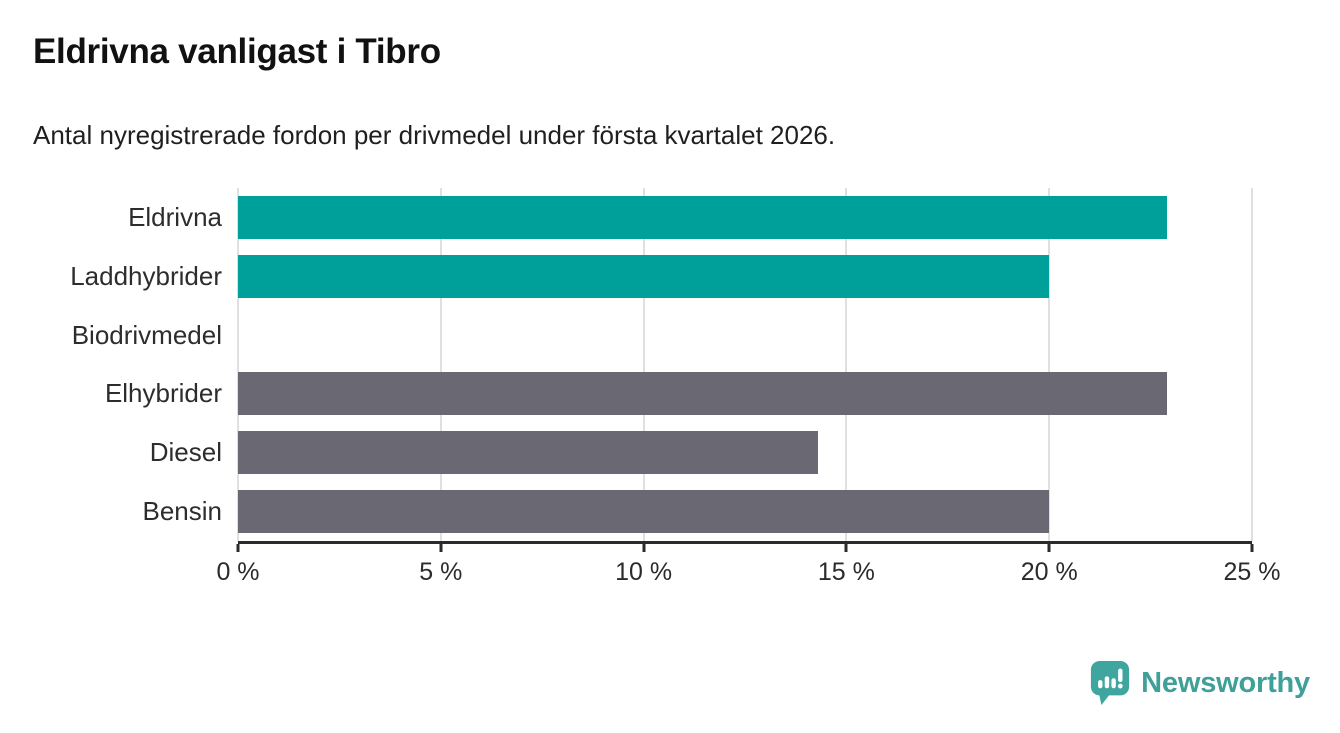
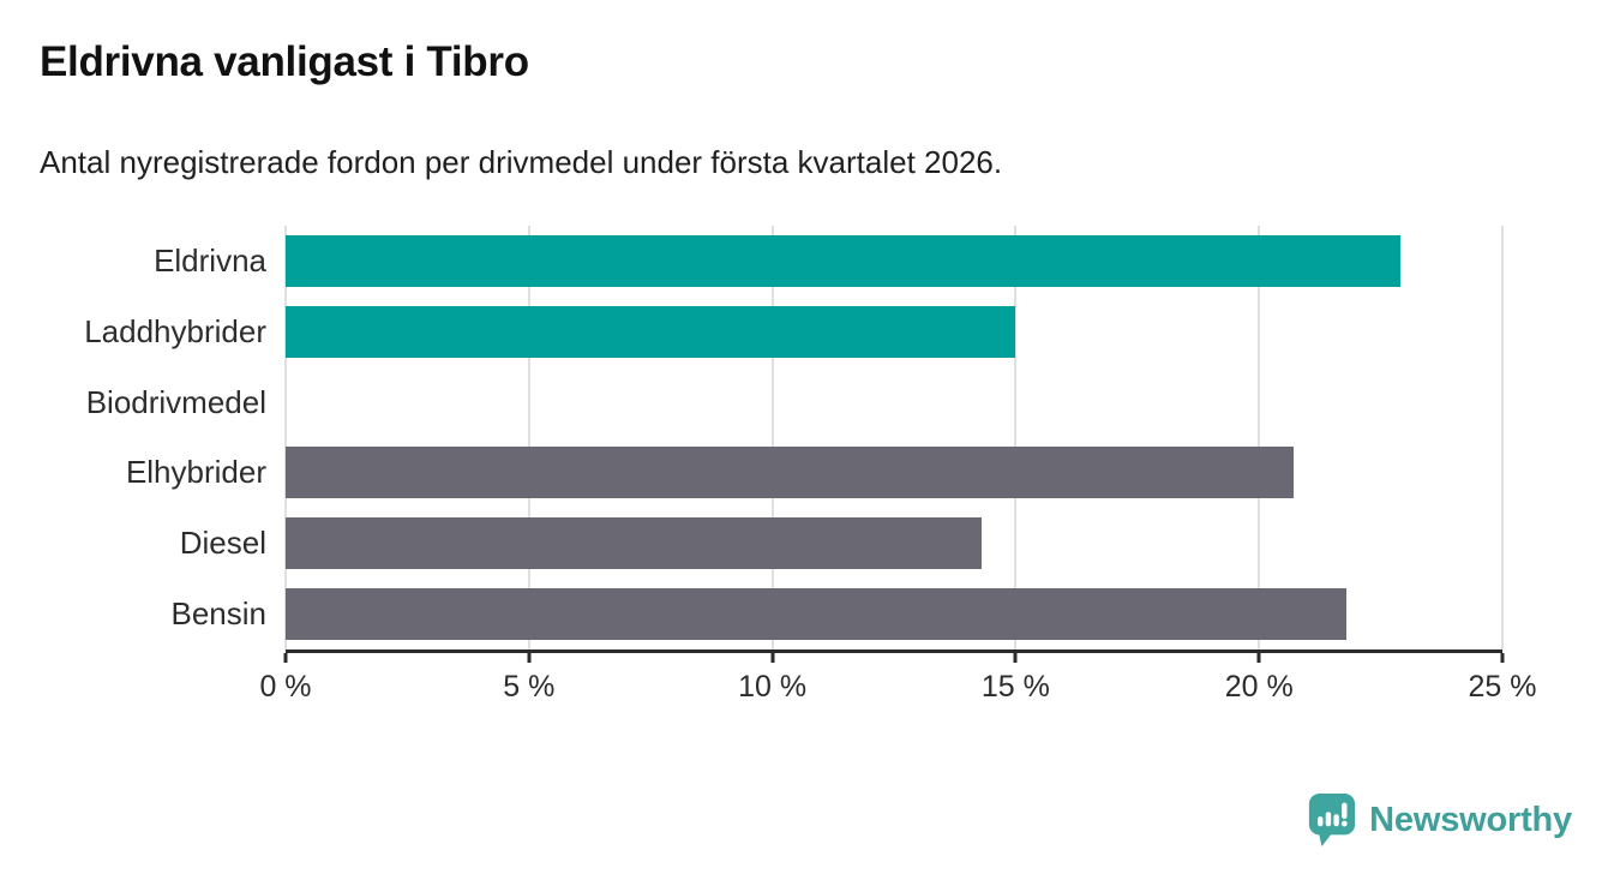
Laddhybrider: 20.0% -> 15.0%
Elhybrider: 22.9% -> 20.7%
Bensin: 20.0% -> 21.8%
